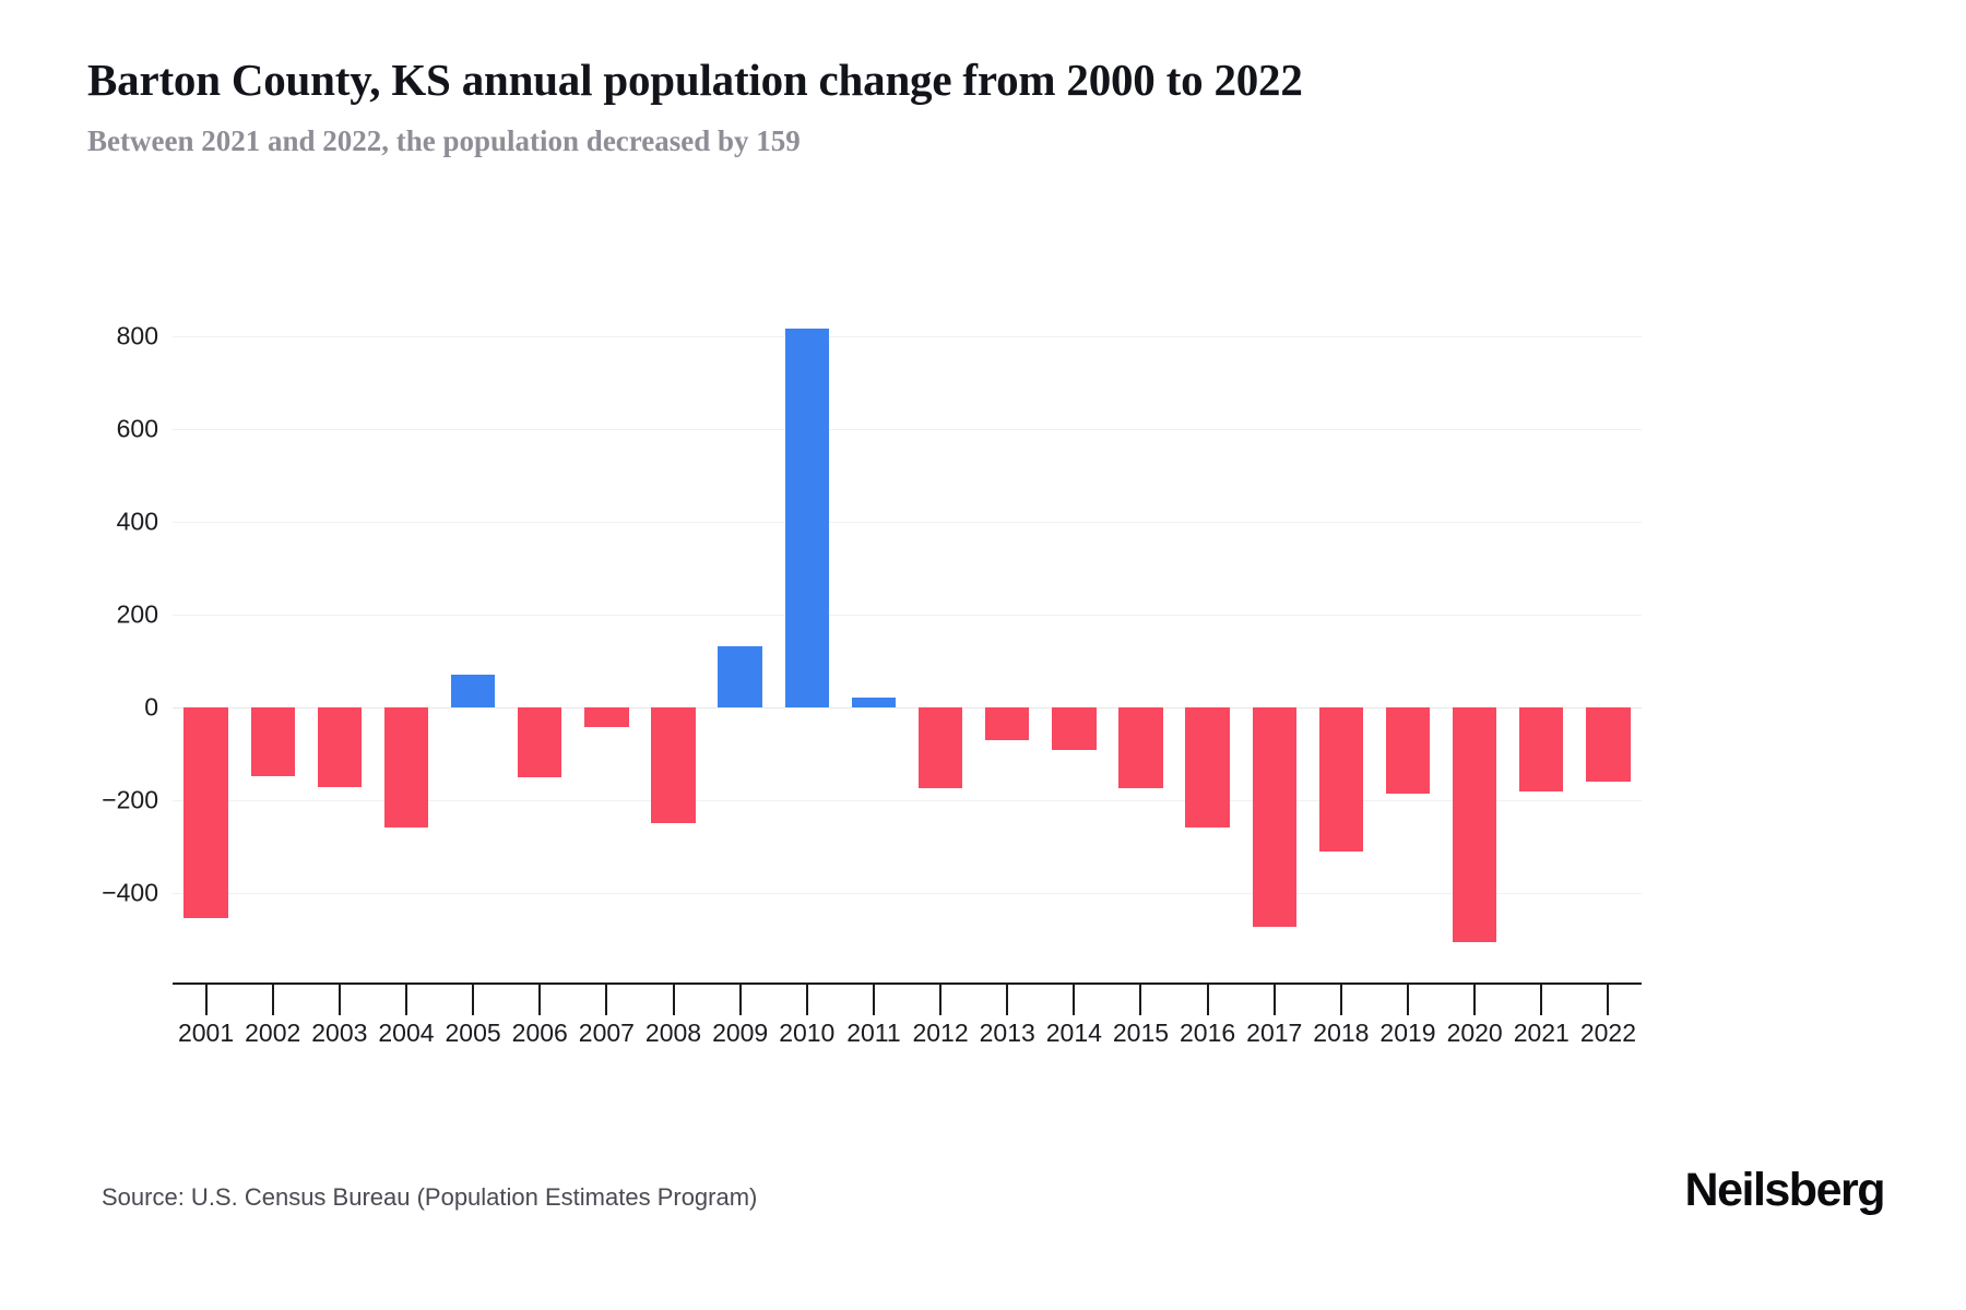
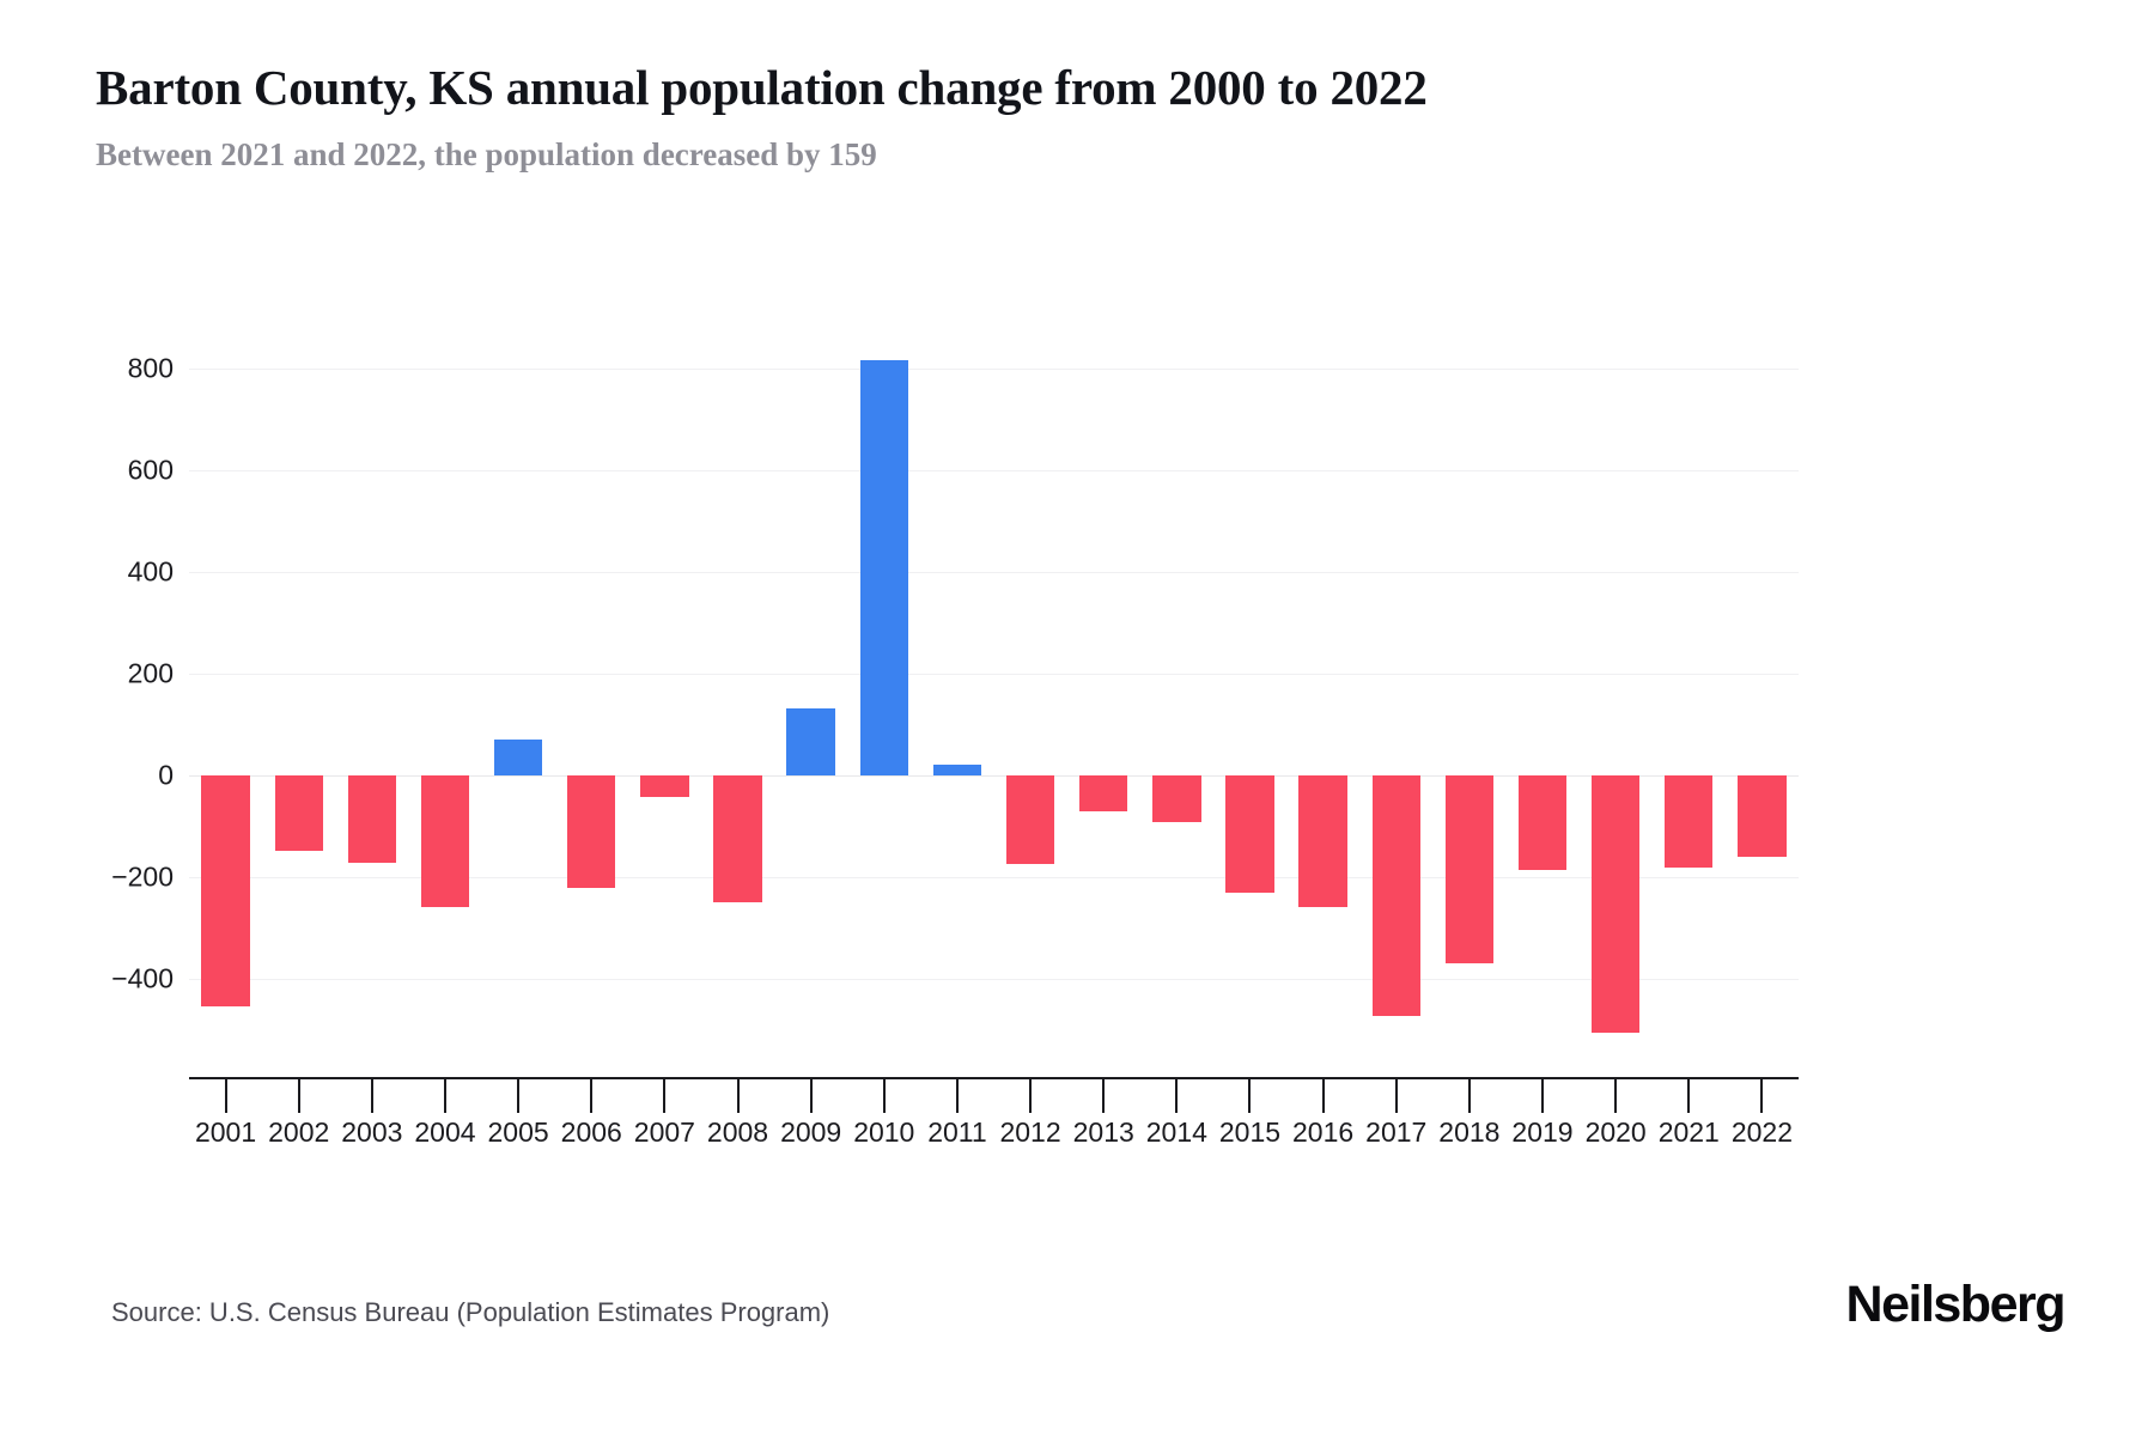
2006: -150 -> -220
2015: -180 -> -230
2018: -310 -> -370
